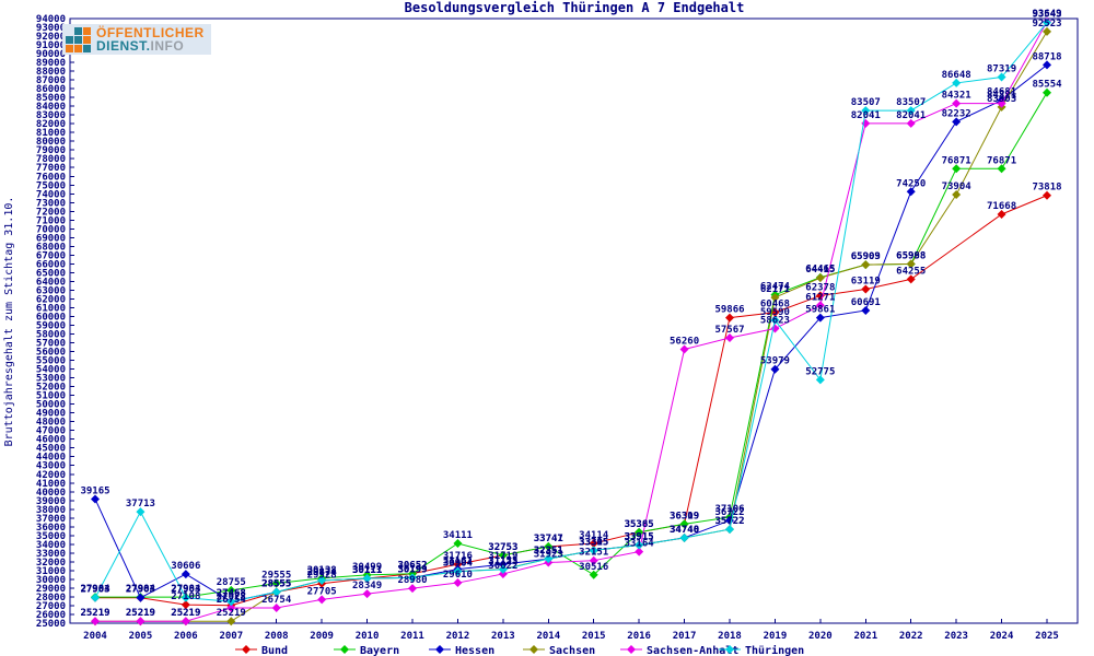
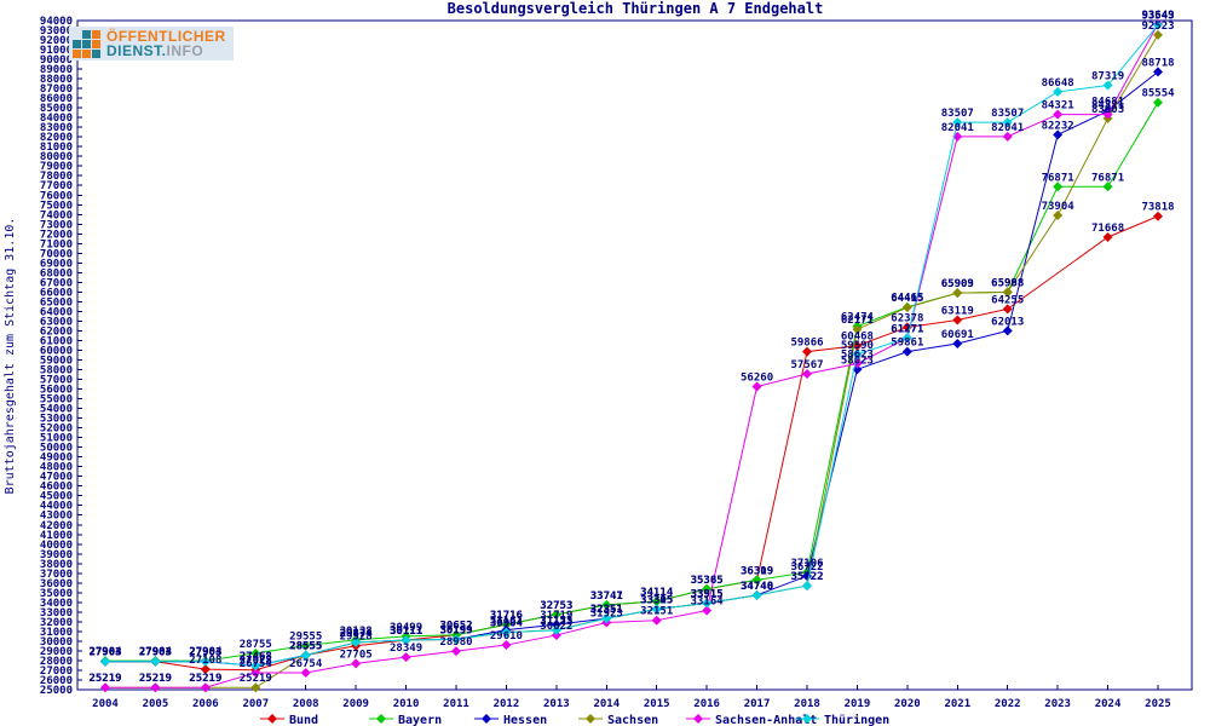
Hessen/2004: 39165 -> 27903
Thüringen/2005: 37713 -> 27903
Hessen/2006: 30606 -> 27903
Bayern/2012: 34111 -> 31716
Bayern/2015: 30516 -> 34114
Hessen/2019: 53979 -> 58023
Thüringen/2020: 52775 -> 61271
Hessen/2022: 74250 -> 62013
